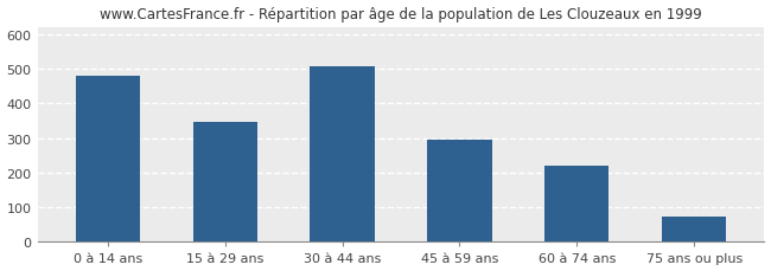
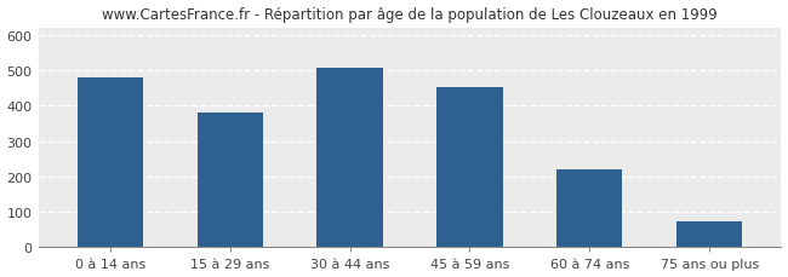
15 à 29 ans: 345 -> 382
45 à 59 ans: 295 -> 452
